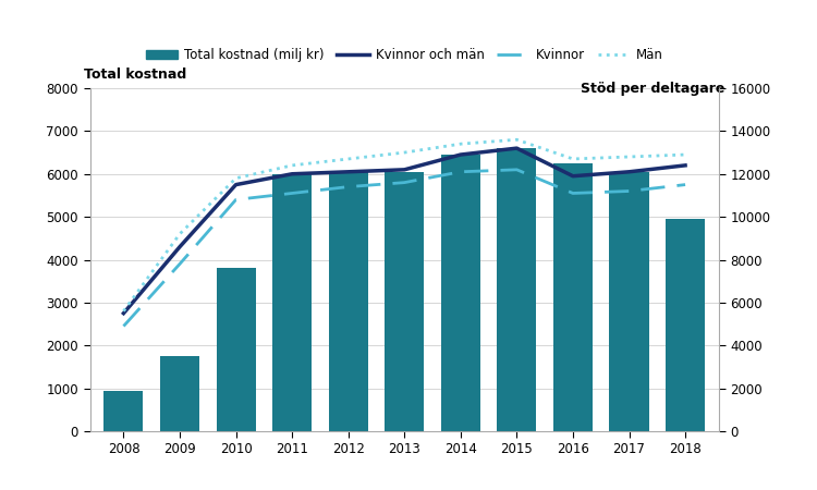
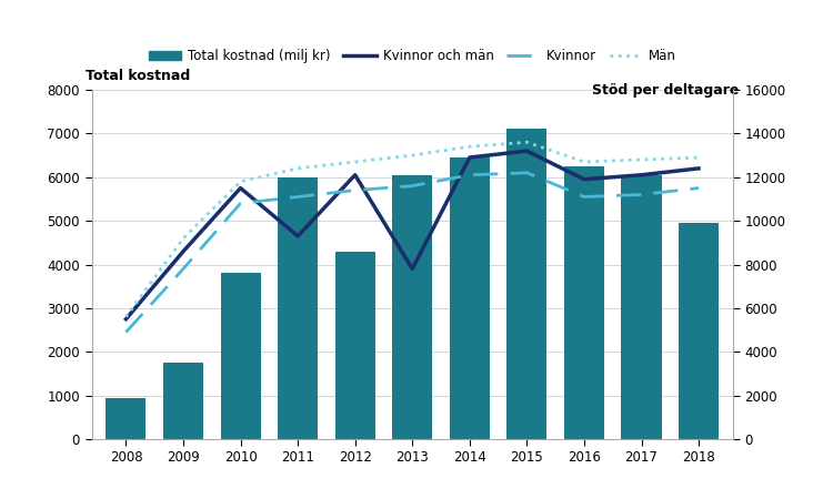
Kvinnor och män/2011: 12000 -> 9300
Total kostnad (milj kr)/2012: 6050 -> 4300
Kvinnor och män/2013: 12200 -> 7800
Total kostnad (milj kr)/2015: 6600 -> 7100
